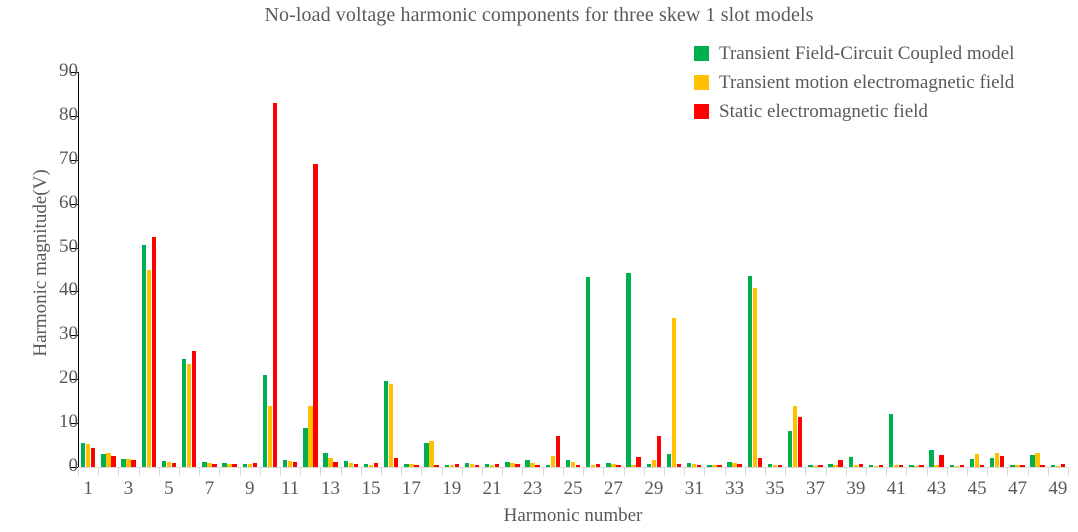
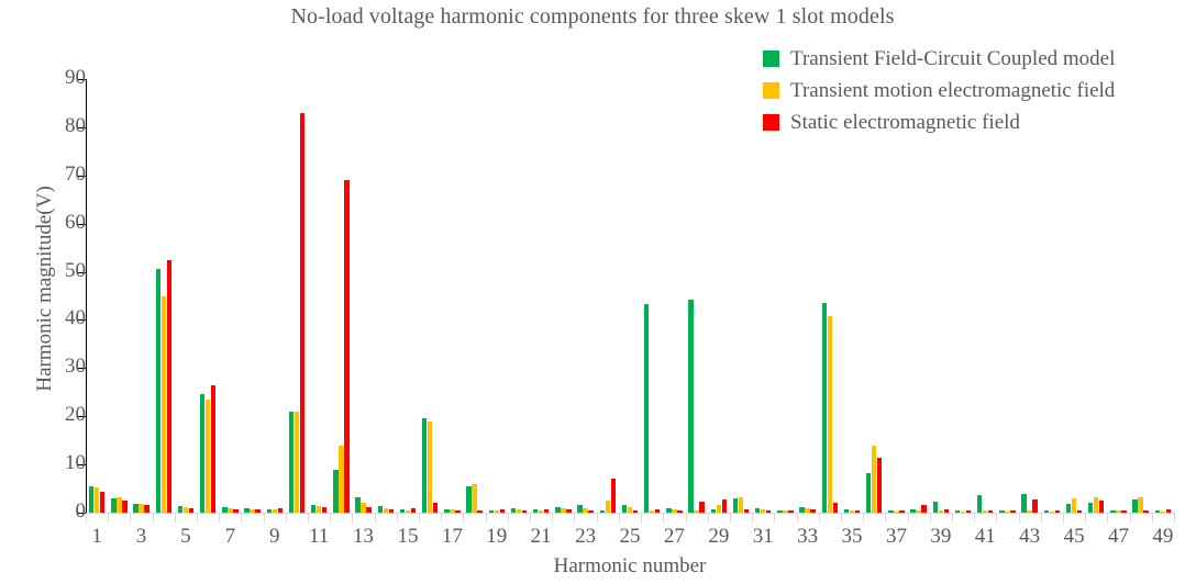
Transient motion electromagnetic field/10: 14 -> 21
Static electromagnetic field/29: 7 -> 3
Transient motion electromagnetic field/30: 34 -> 3
Transient Field-Circuit Coupled model/41: 12 -> 4
